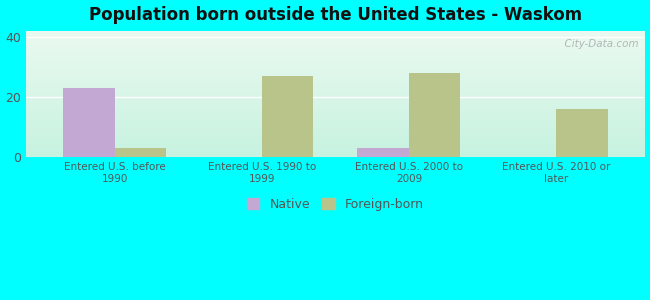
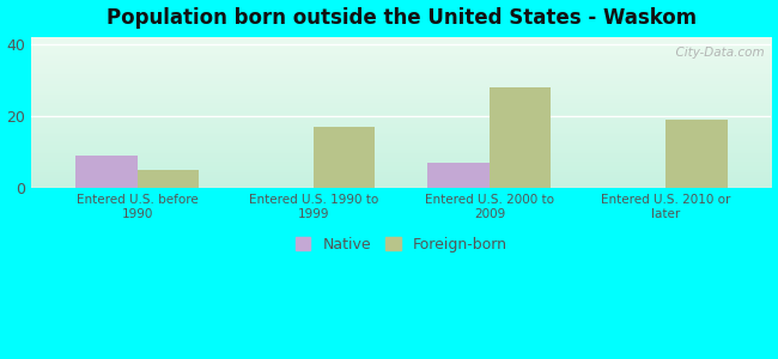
Native/Entered U.S. before 1990: 23 -> 9
Foreign-born/Entered U.S. before 1990: 3 -> 5
Foreign-born/Entered U.S. 1990 to 1999: 27 -> 17
Native/Entered U.S. 2000 to 2009: 3 -> 7
Foreign-born/Entered U.S. 2010 or later: 16 -> 19
